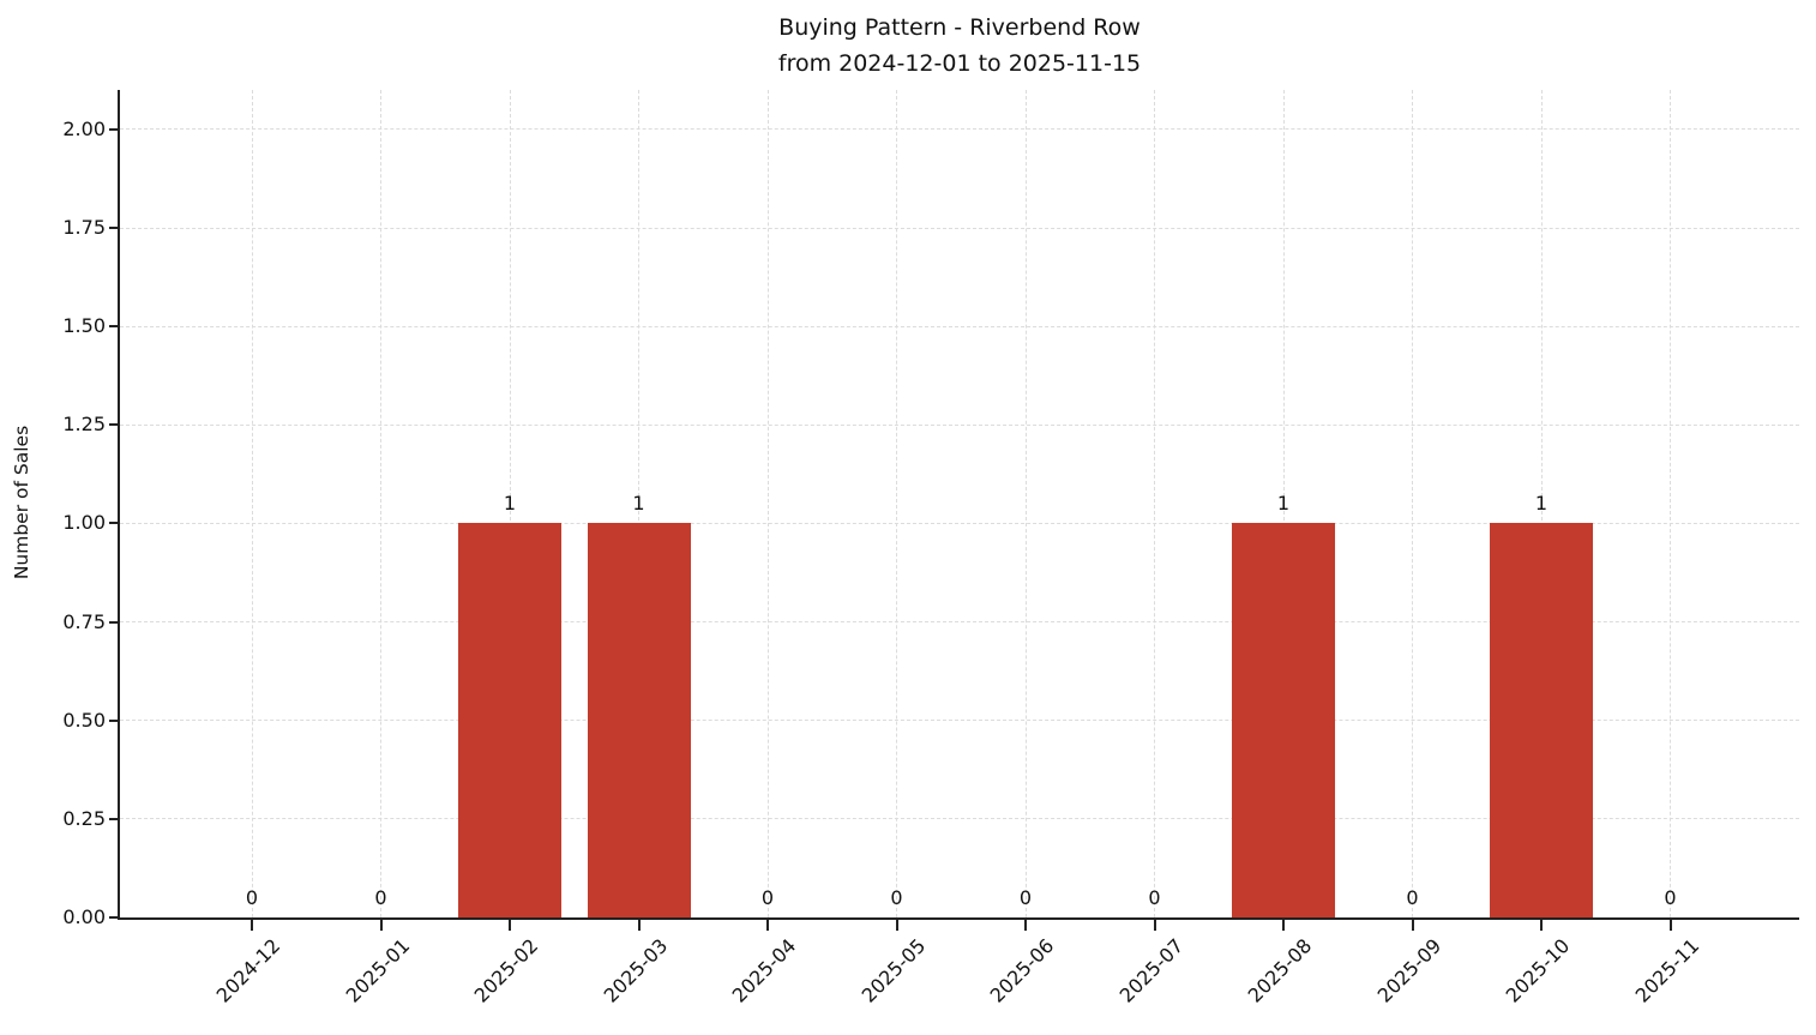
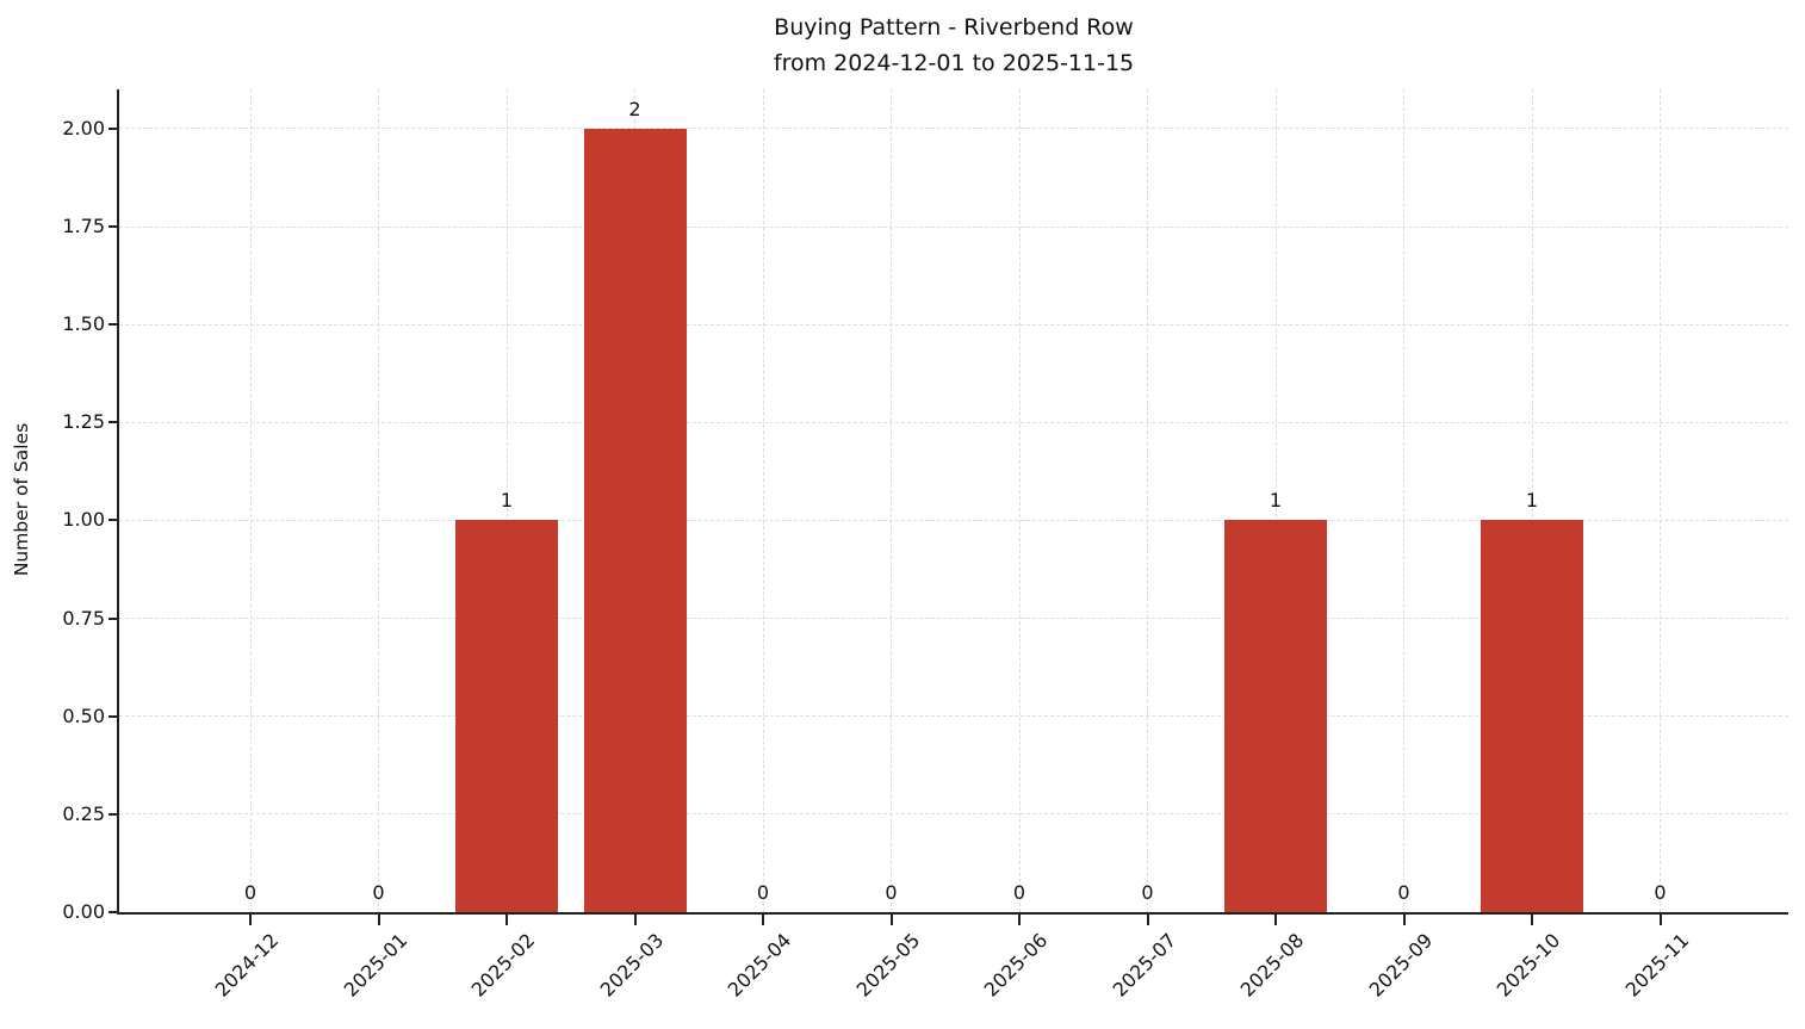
2025-03: 1 -> 2
